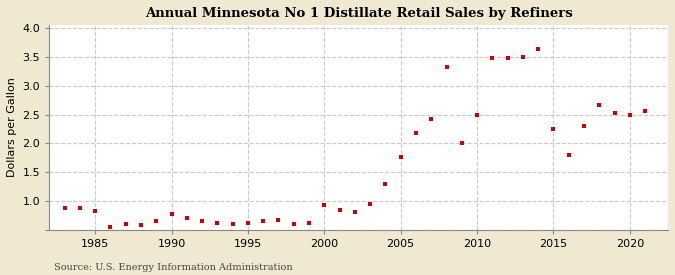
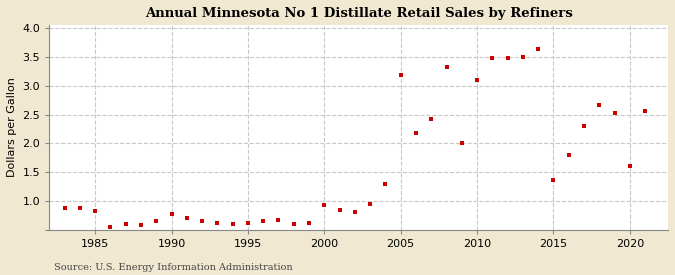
2005: 1.77 -> 3.18
2010: 2.50 -> 3.10
2015: 2.25 -> 1.36
2020: 2.50 -> 1.60
